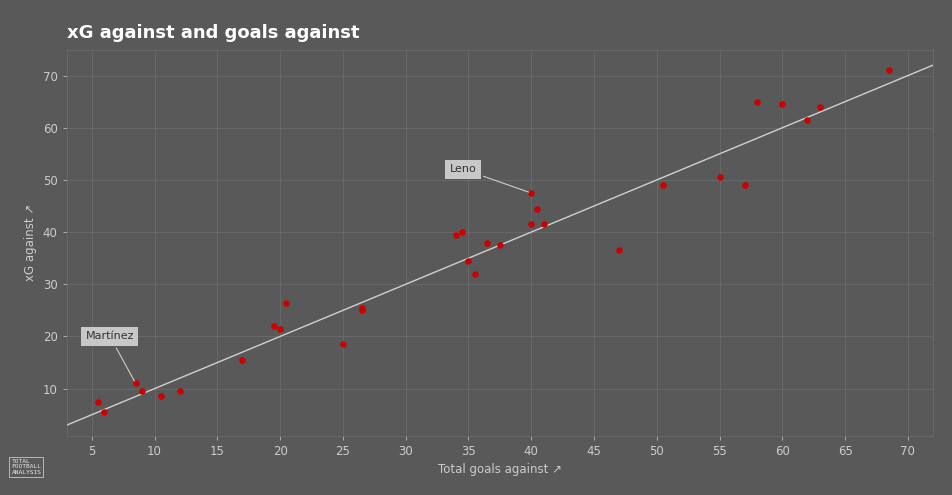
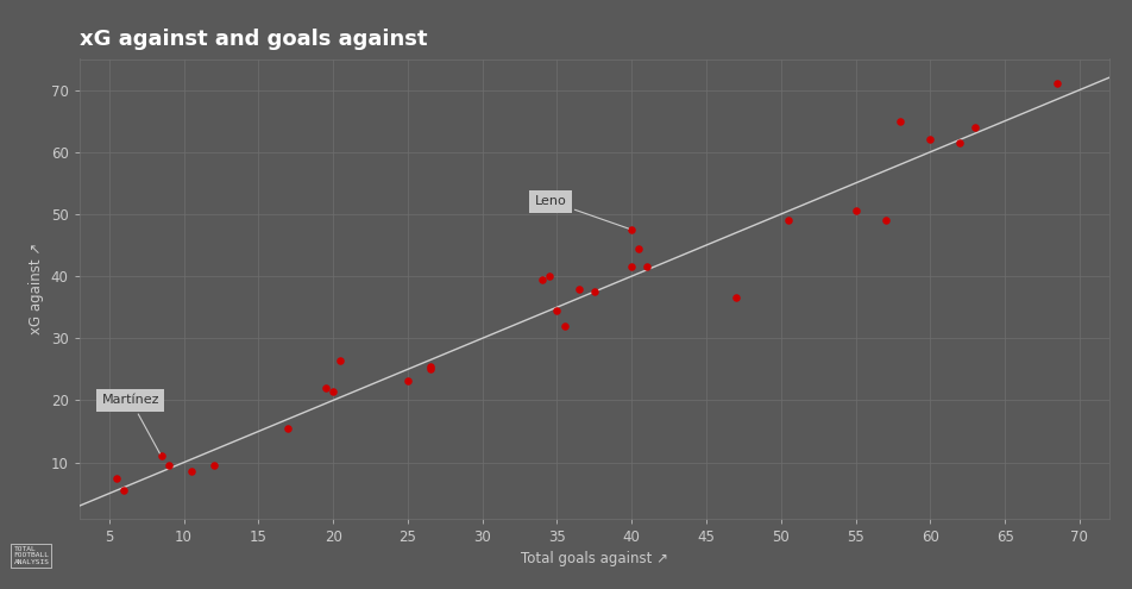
25: 18.5 -> 23.2
60: 64.5 -> 62.0
